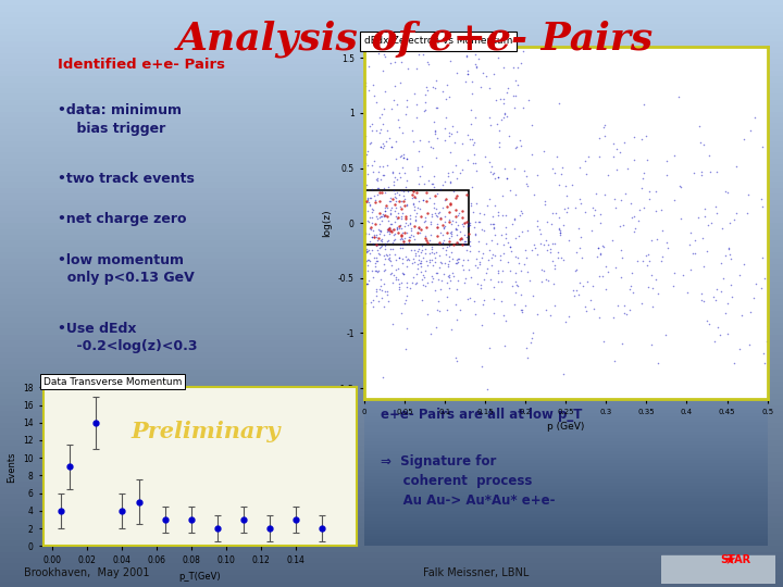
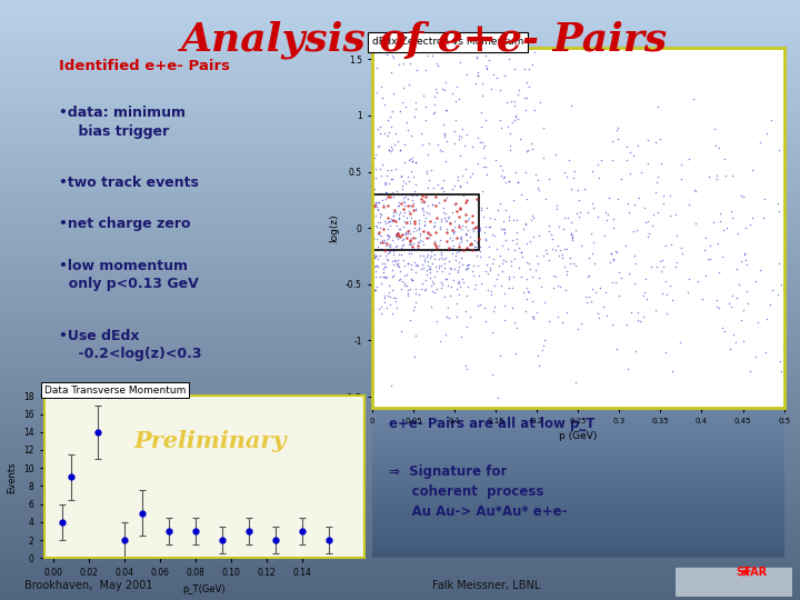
Data Transverse Momentum/0.04: 4 -> 2
